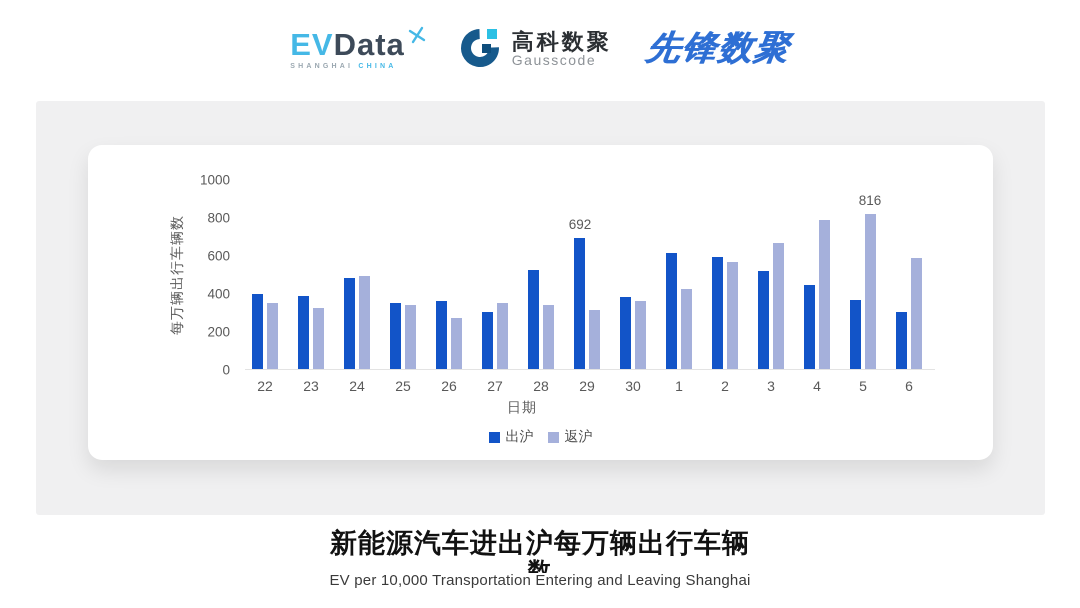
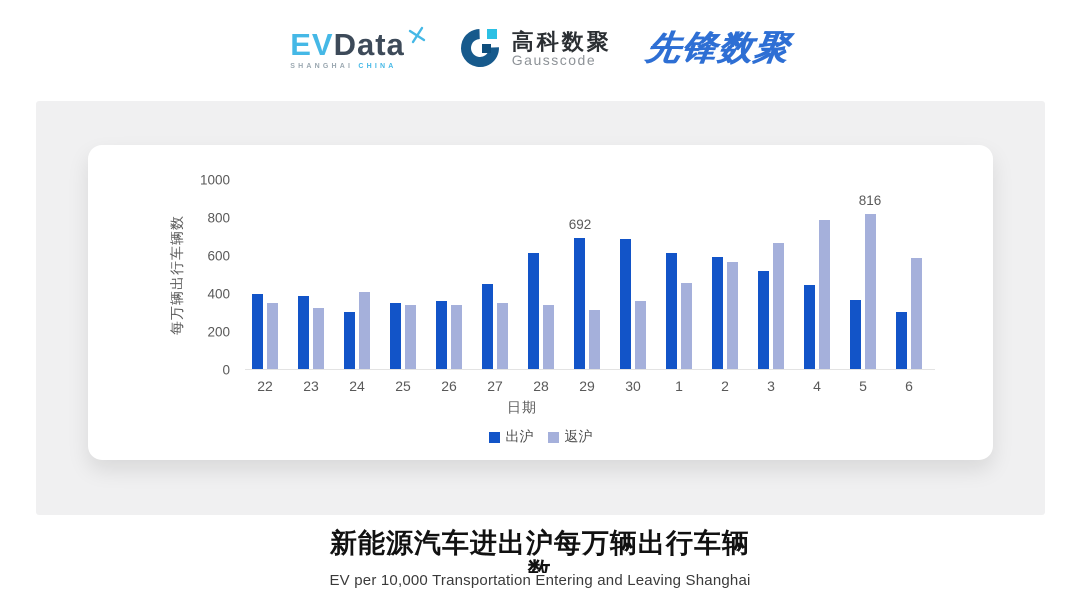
出沪/24: 480 -> 300
返沪/24: 490 -> 400
返沪/26: 270 -> 340
出沪/27: 300 -> 450
出沪/28: 520 -> 610
出沪/30: 380 -> 680
返沪/1: 420 -> 450
